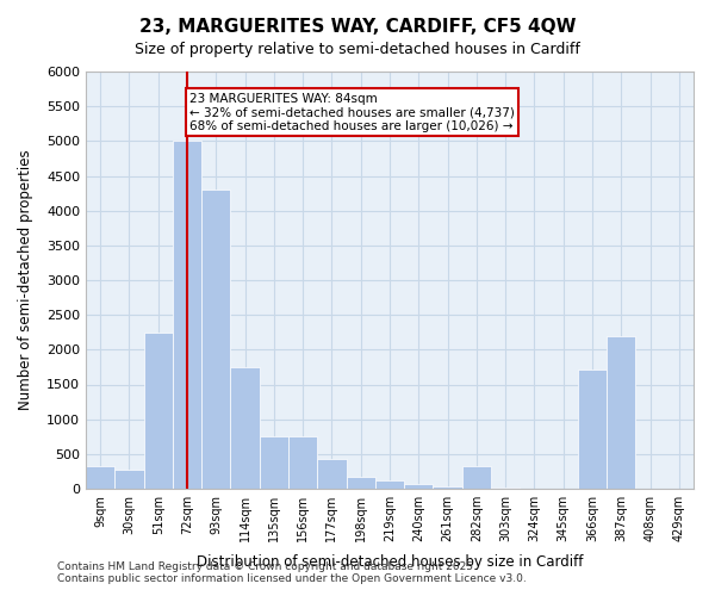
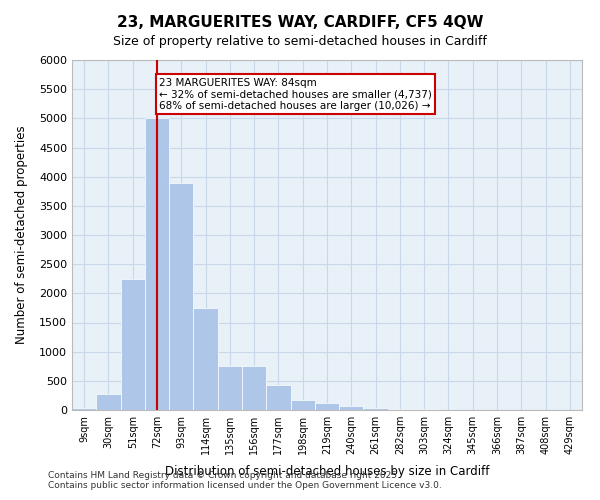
9sqm: 320 -> 30
93sqm: 4300 -> 3900
282sqm: 320 -> 20
366sqm: 1720 -> 0
387sqm: 2200 -> 0
